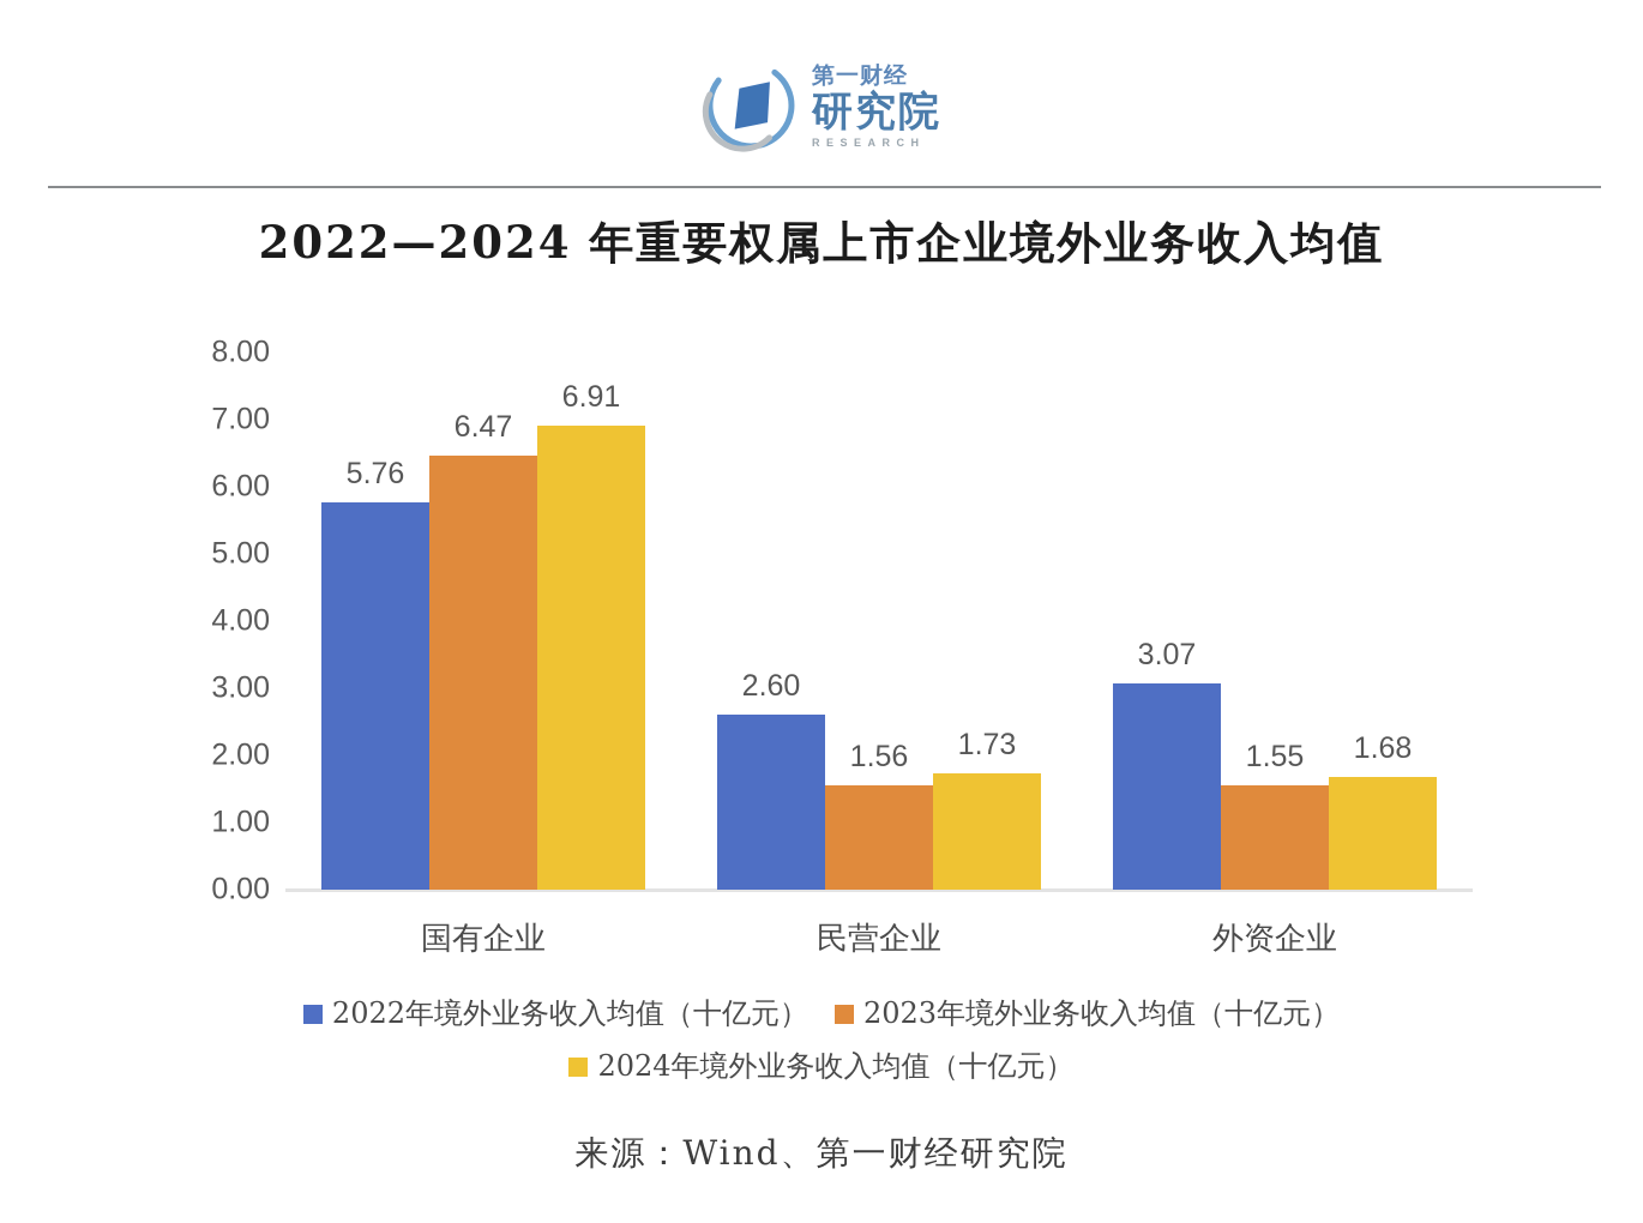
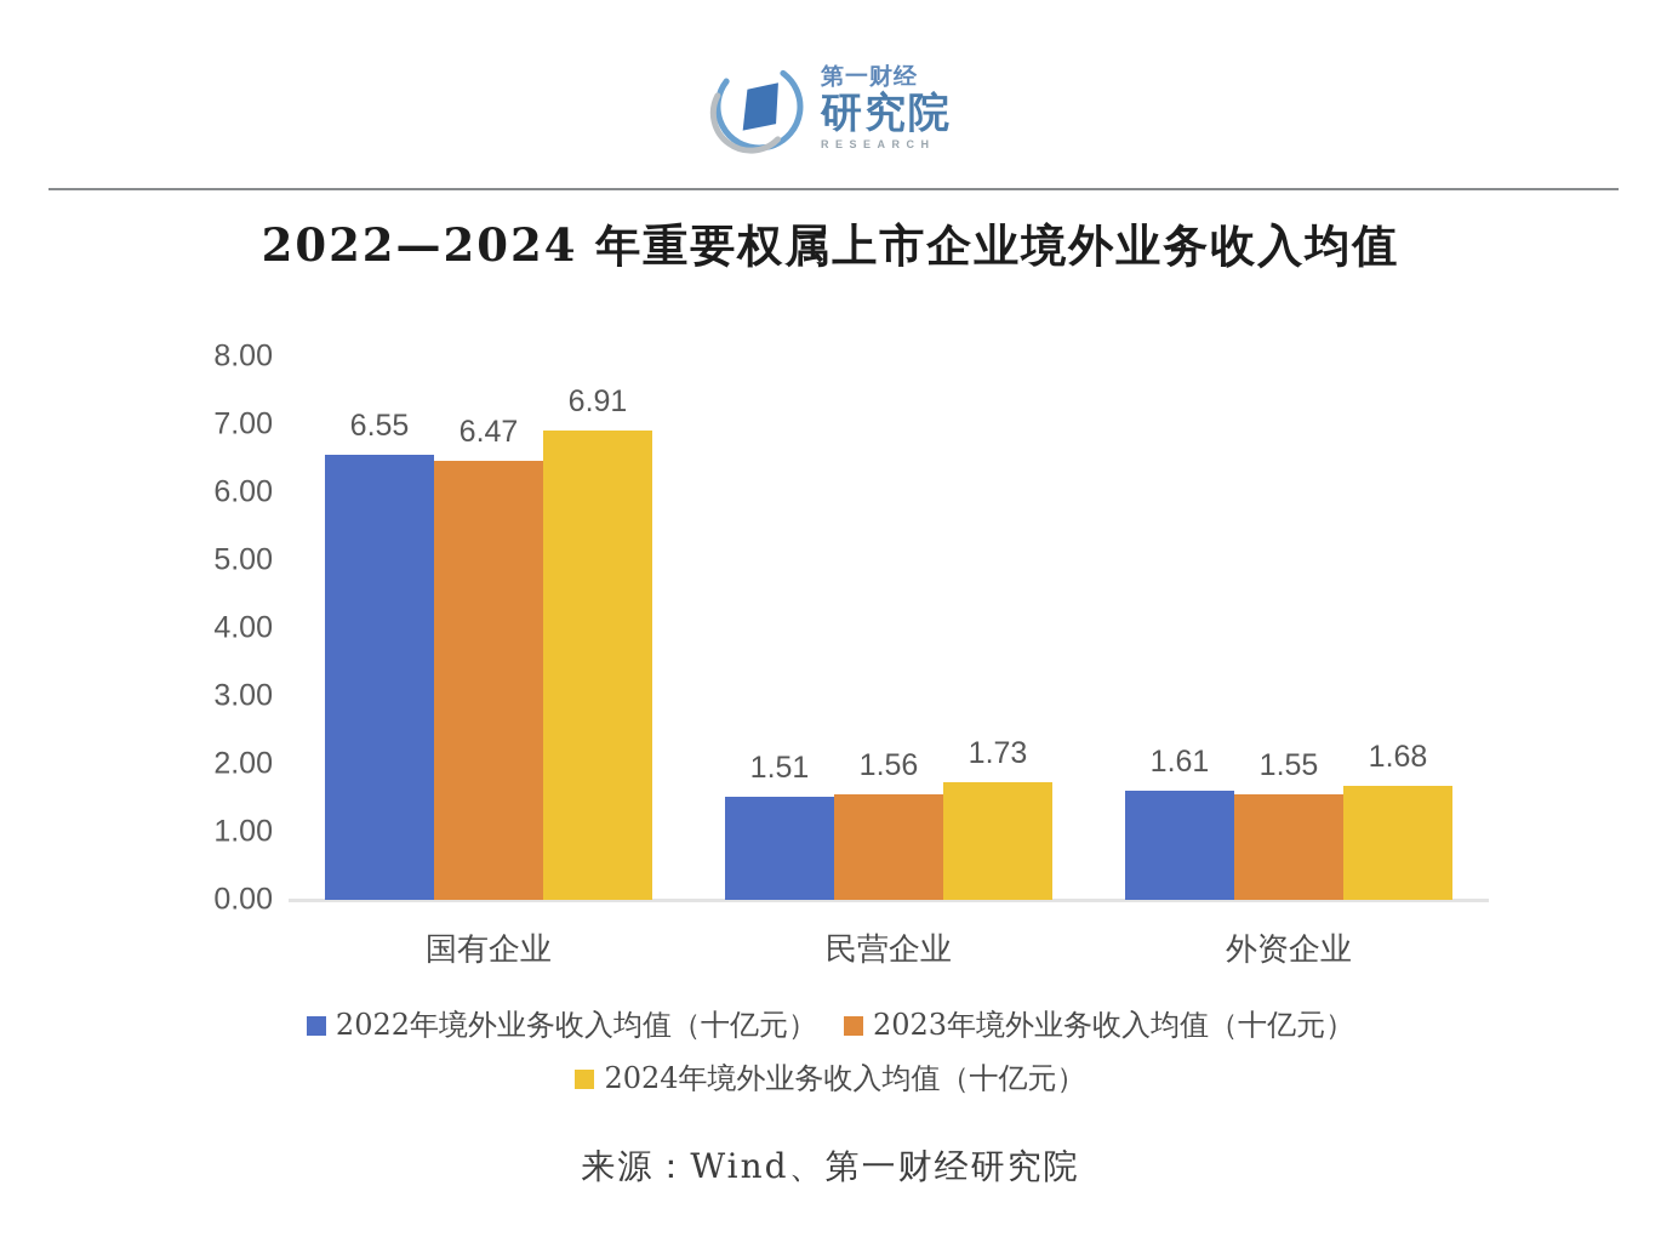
2022年境外业务收入均值（十亿元）/国有企业: 5.76 -> 6.55
2022年境外业务收入均值（十亿元）/民营企业: 2.60 -> 1.51
2022年境外业务收入均值（十亿元）/外资企业: 3.07 -> 1.61
